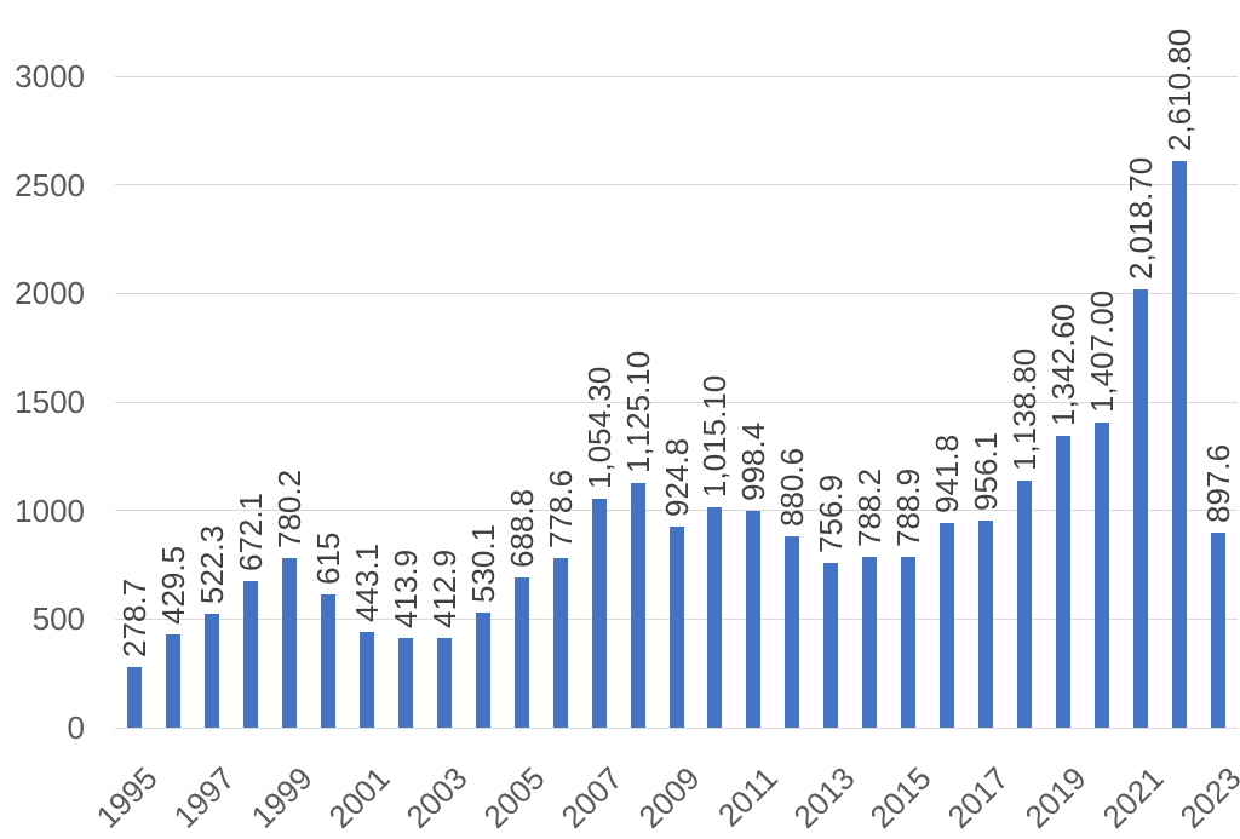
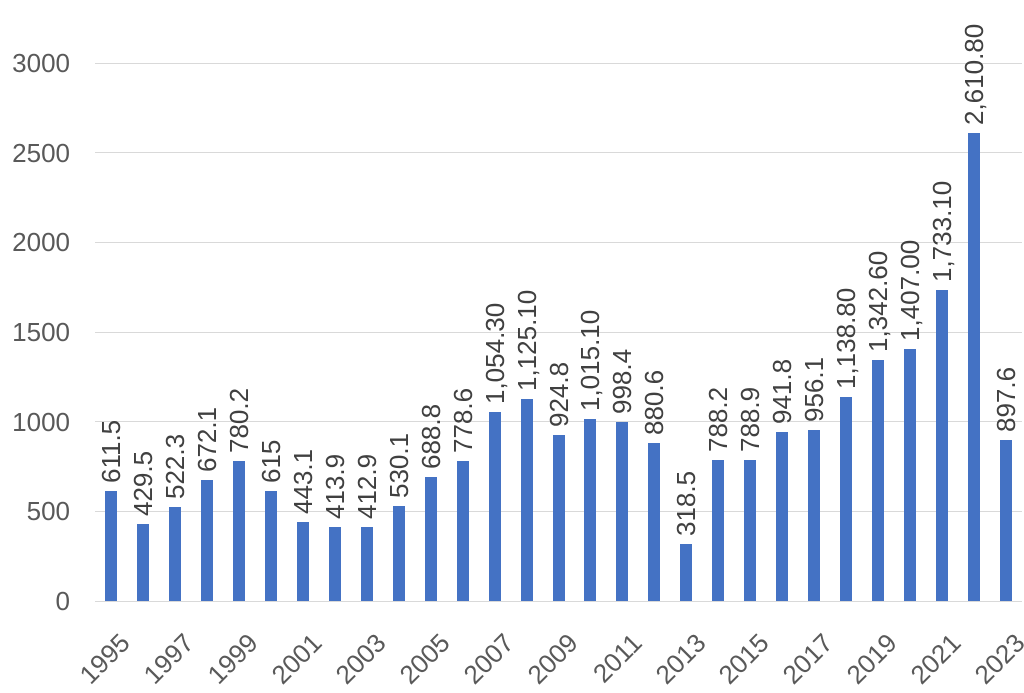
1995: 278.7 -> 611.5
2013: 756.9 -> 318.5
2021: 2,018.70 -> 1,733.10
